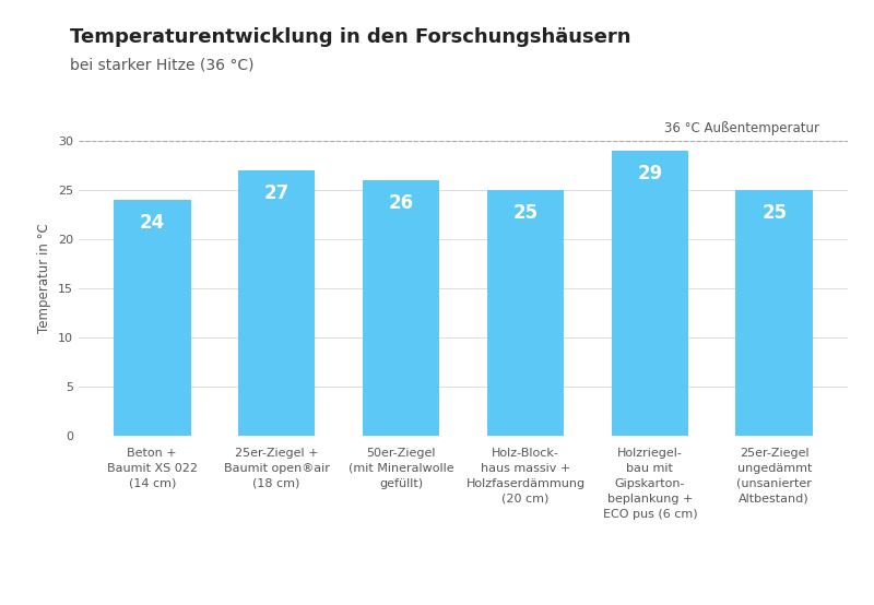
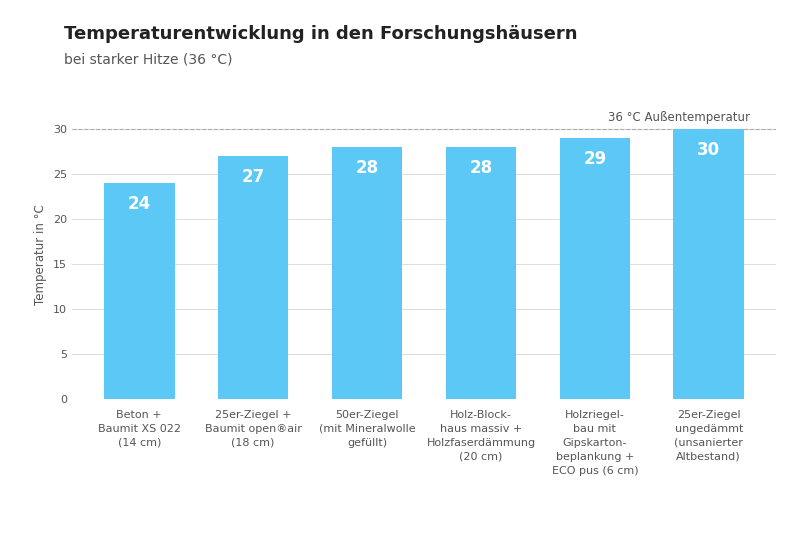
50er-Ziegel (mit Mineralwolle gefüllt): 26 -> 28
Holz-Block- haus massiv + Holzfaserdämmung (20 cm): 25 -> 28
25er-Ziegel ungedämmt (unsanierter Altbestand): 25 -> 30
